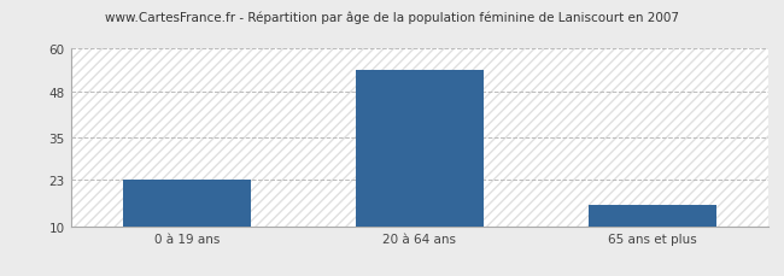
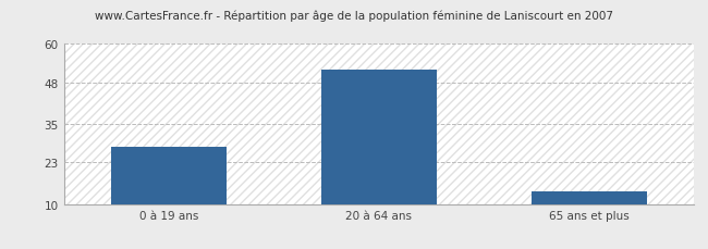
0 à 19 ans: 23 -> 28
20 à 64 ans: 54 -> 52
65 ans et plus: 16 -> 14
